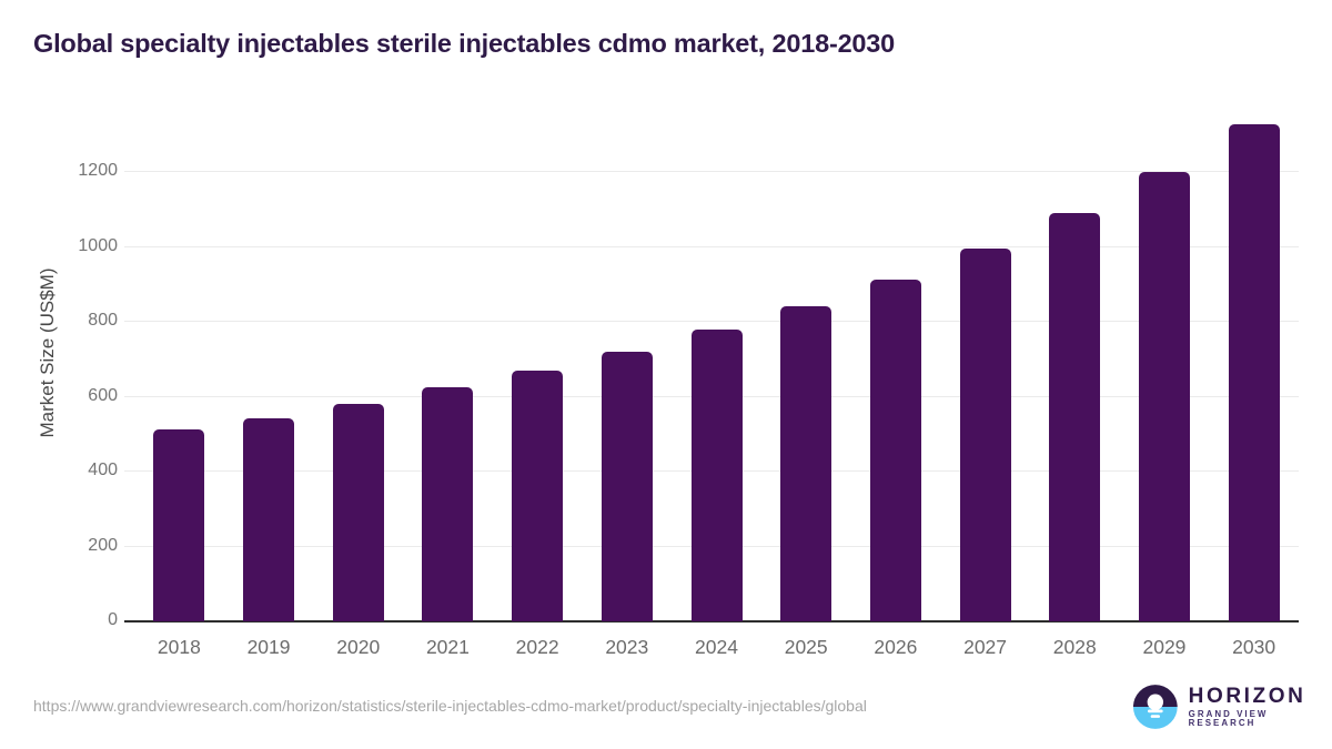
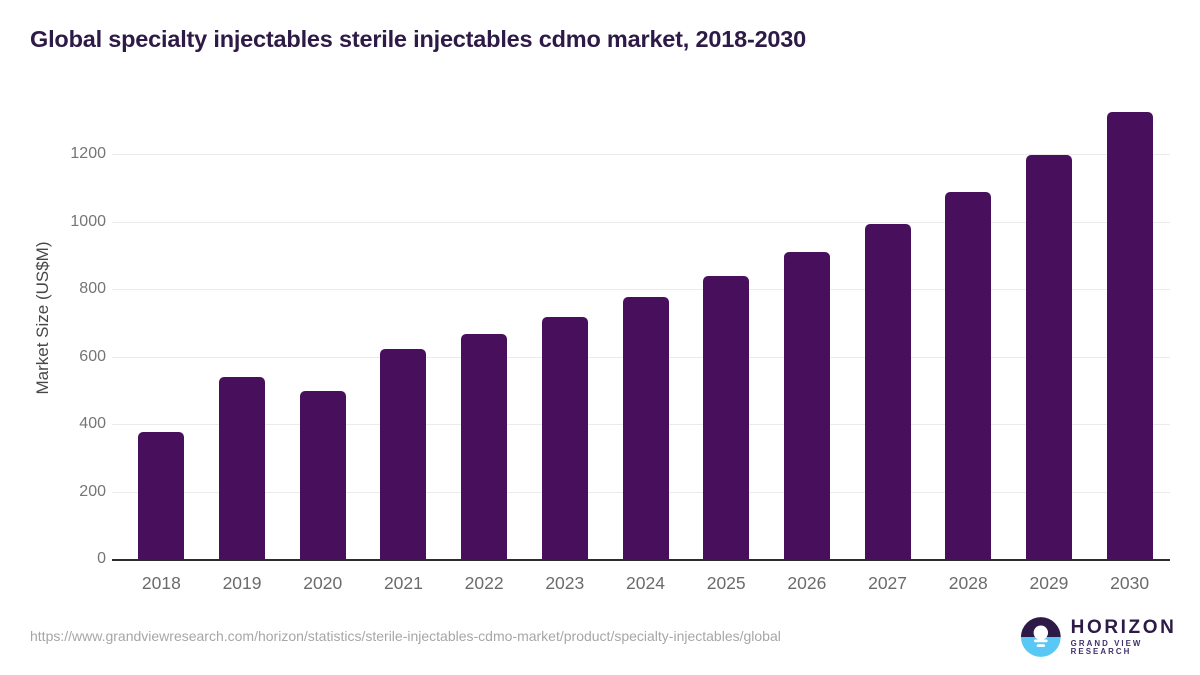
2018: 510 -> 380
2020: 580 -> 500
